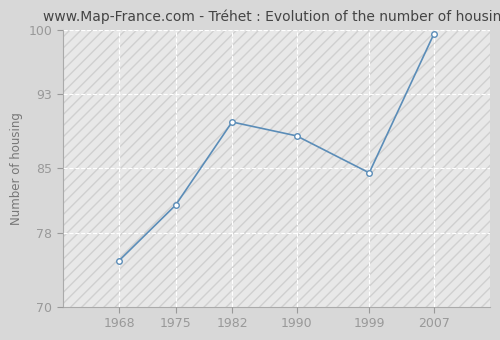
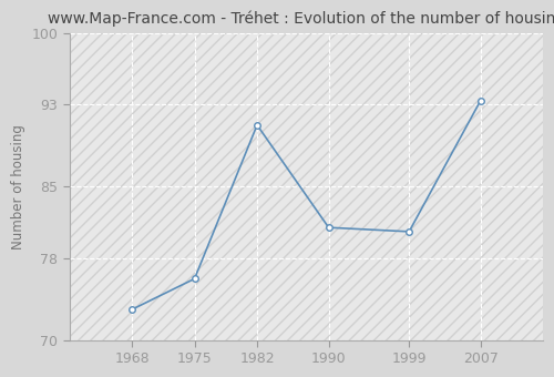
1968: 75.0 -> 73.0
1975: 81.0 -> 76.0
1982: 90.0 -> 91.0
1990: 88.5 -> 81.0
1999: 84.5 -> 80.6
2007: 99.5 -> 93.4
